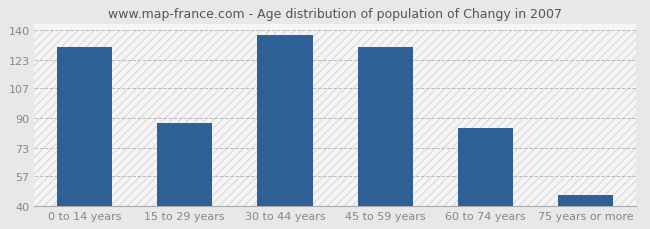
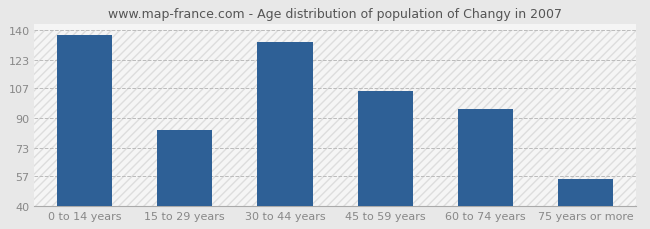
0 to 14 years: 130 -> 137
15 to 29 years: 87 -> 83
30 to 44 years: 137 -> 133
45 to 59 years: 130 -> 105
60 to 74 years: 84 -> 95
75 years or more: 46 -> 55
